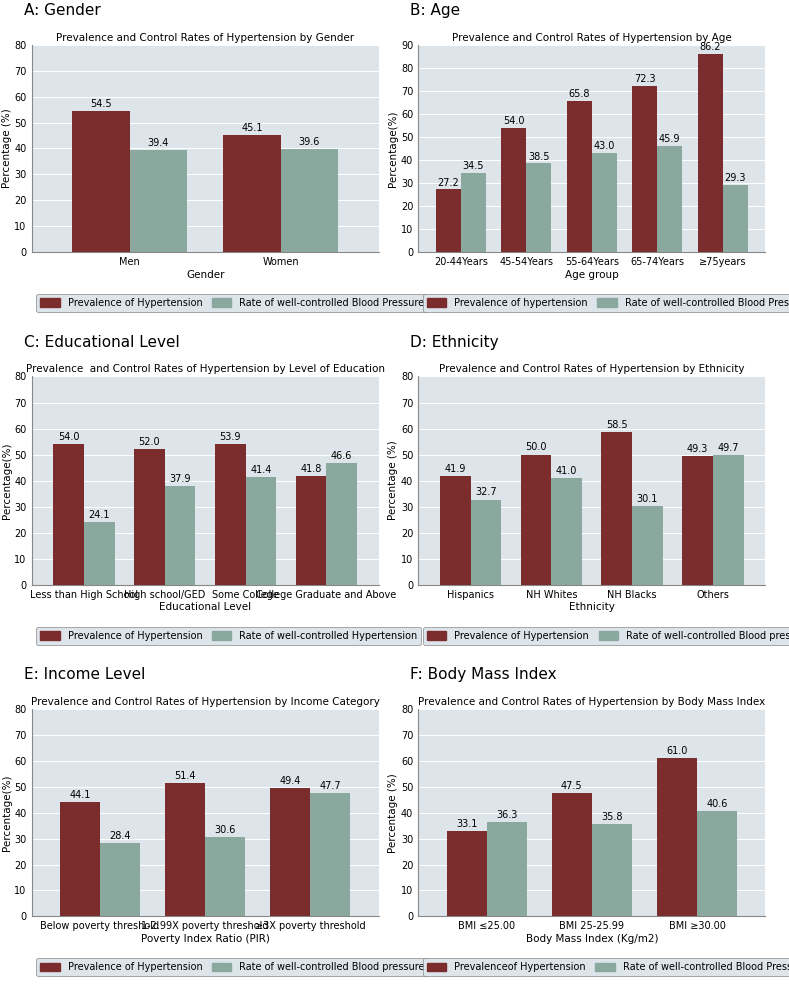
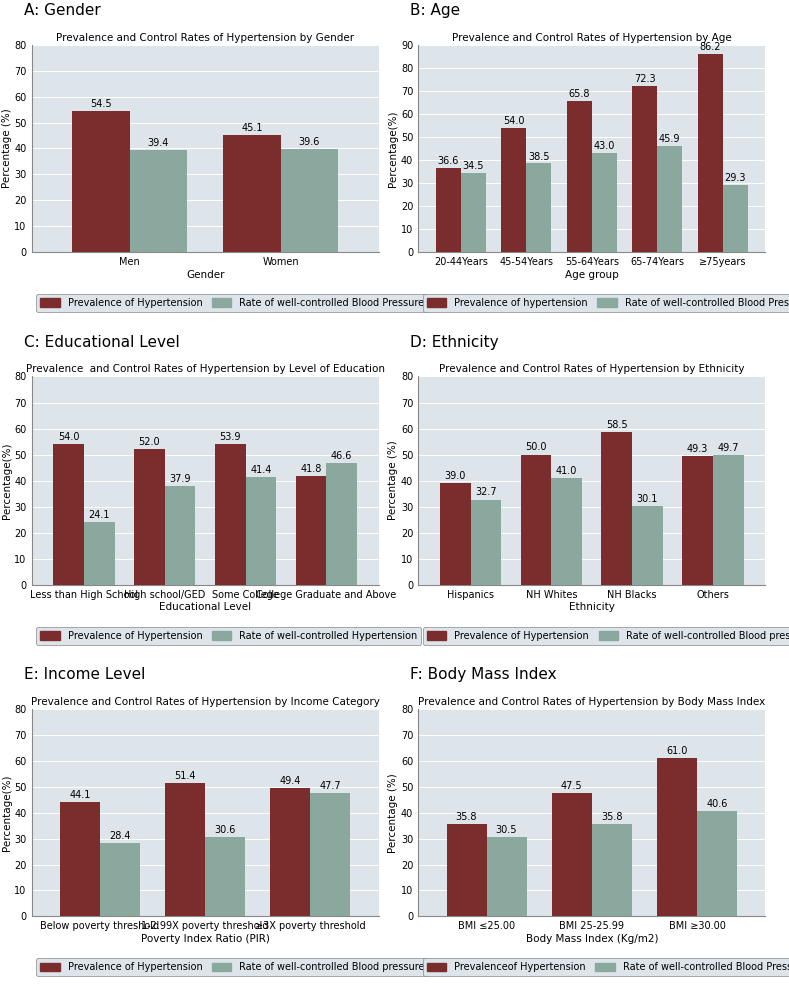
Prevalence and Control Rates of Hypertension by Age/Prevalence of hypertension/20-44Years: 27.2 -> 36.6
Prevalence and Control Rates of Hypertension by Ethnicity/Prevalence of Hypertension/Hispanics: 41.9 -> 39.0
Prevalenceof Hypertension/BMI ≤25.00: 33.1 -> 35.8
Rate of well-controlled Blood Pressure/BMI ≤25.00: 36.3 -> 30.5
